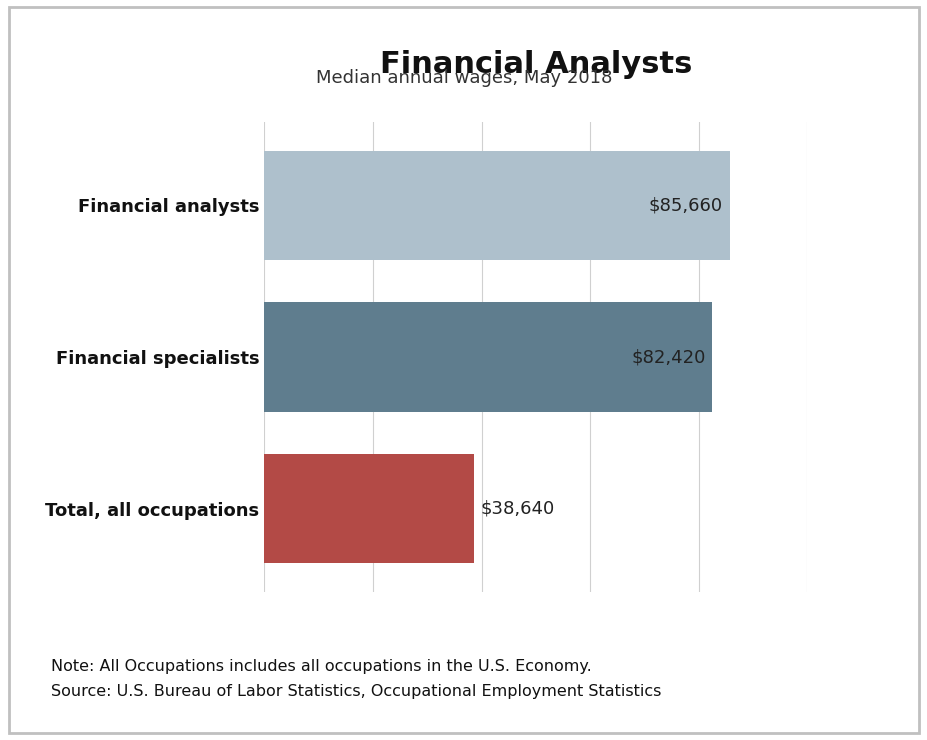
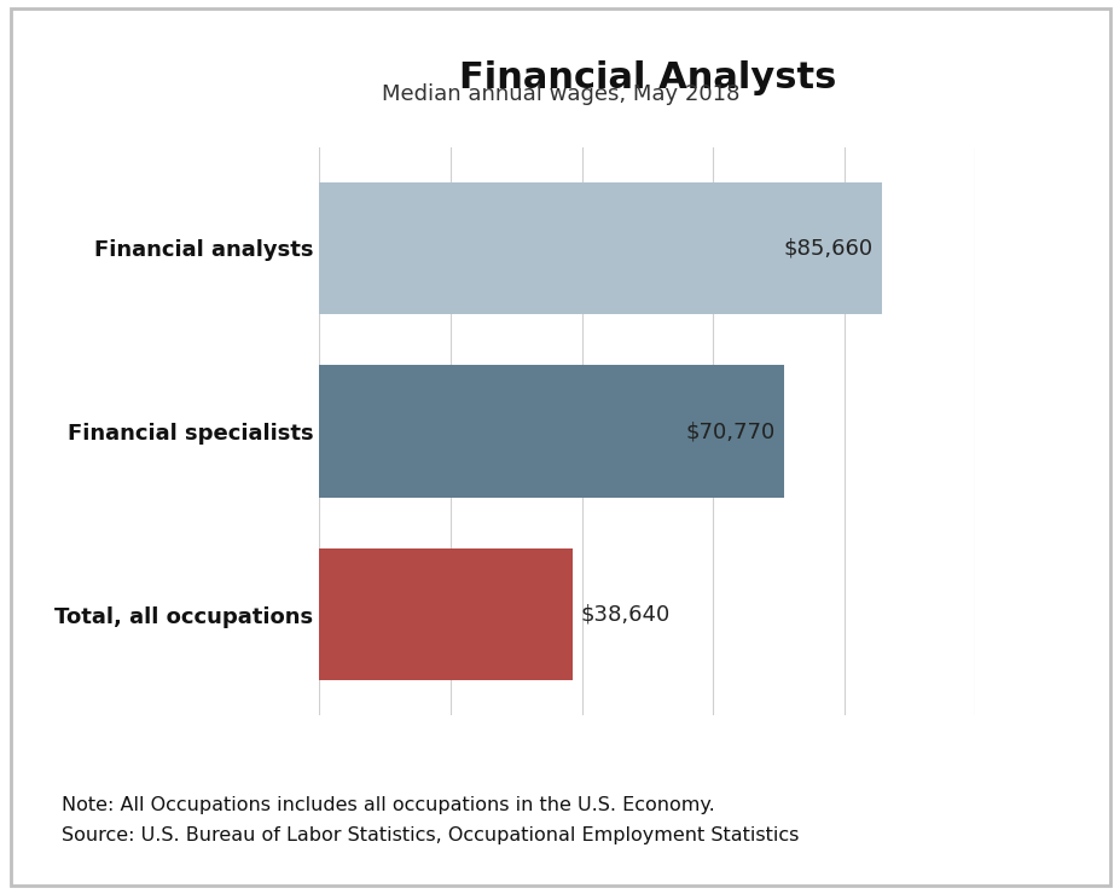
Financial specialists: $82,420 -> $70,770
